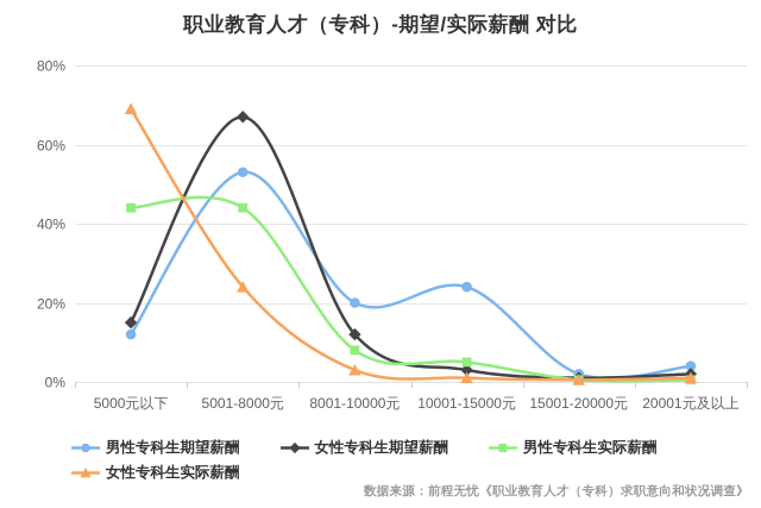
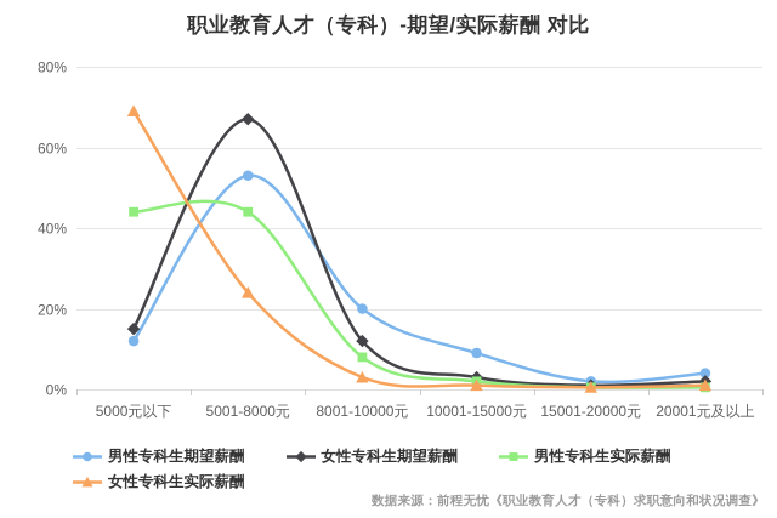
男性专科生期望薪酬/10001-15000元: 24% -> 9%
男性专科生实际薪酬/10001-15000元: 5% -> 2%
